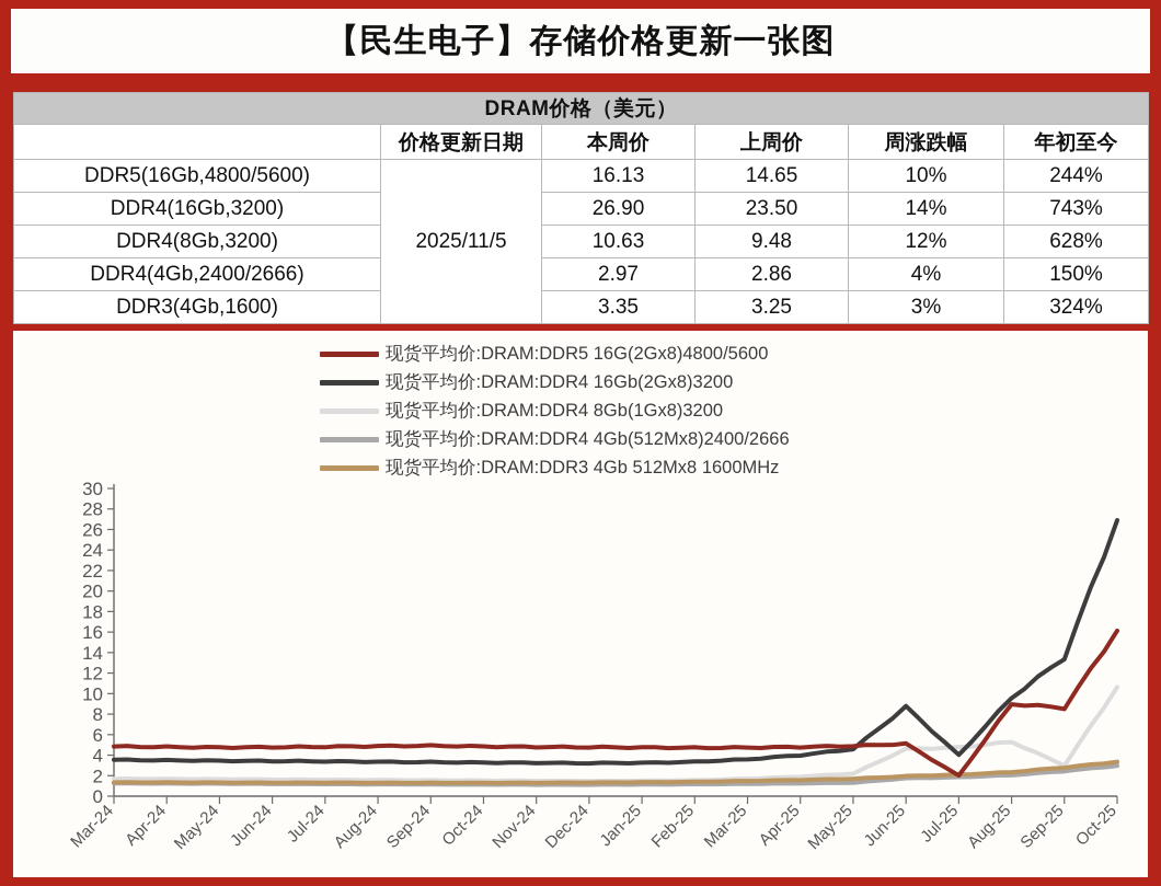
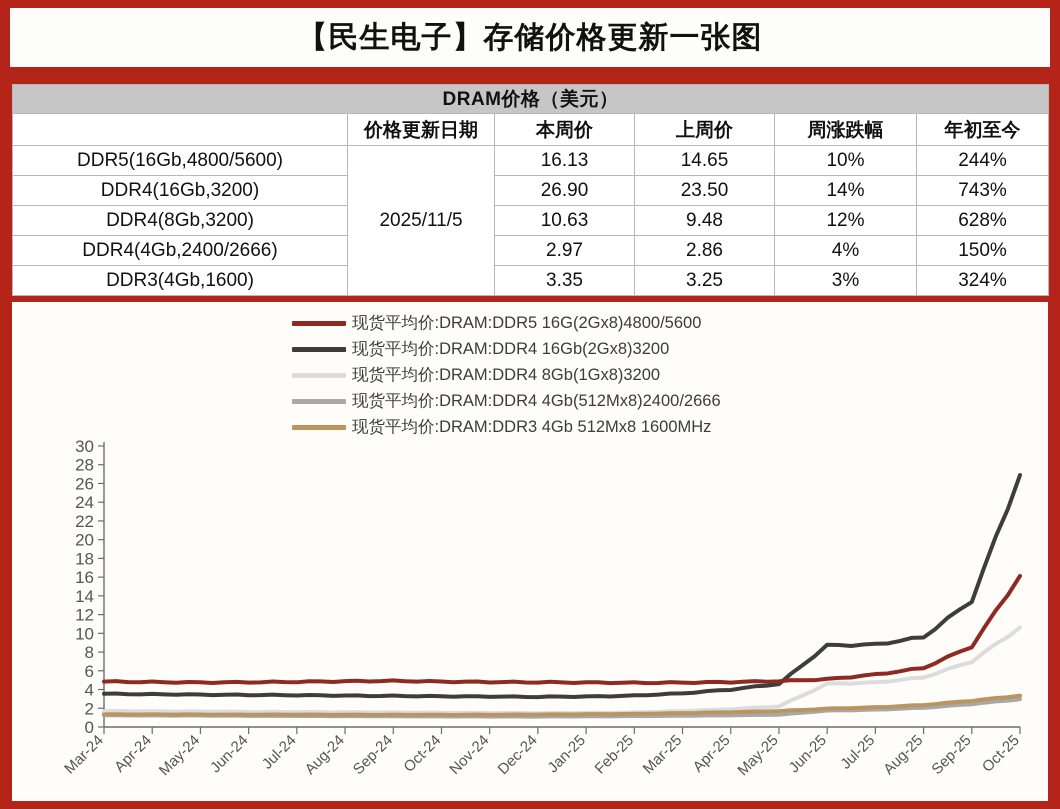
现货平均价:DRAM:DDR5 16G(2Gx8)4800/5600/Jul-25: 2 -> 6
现货平均价:DRAM:DDR4 16Gb(2Gx8)3200/Jul-25: 4 -> 9
现货平均价:DRAM:DDR5 16G(2Gx8)4800/5600/Aug-25: 9 -> 6
现货平均价:DRAM:DDR4 8Gb(1Gx8)3200/Sep-25: 3 -> 7
